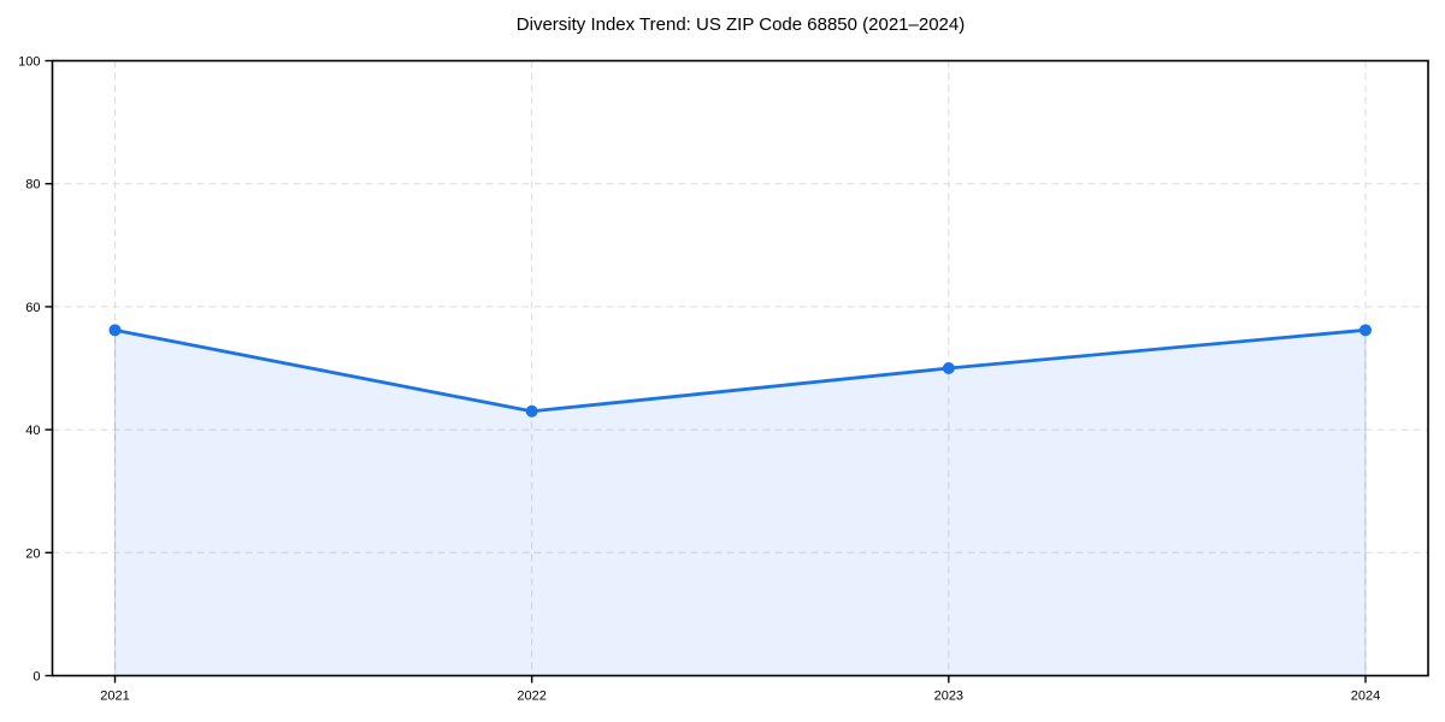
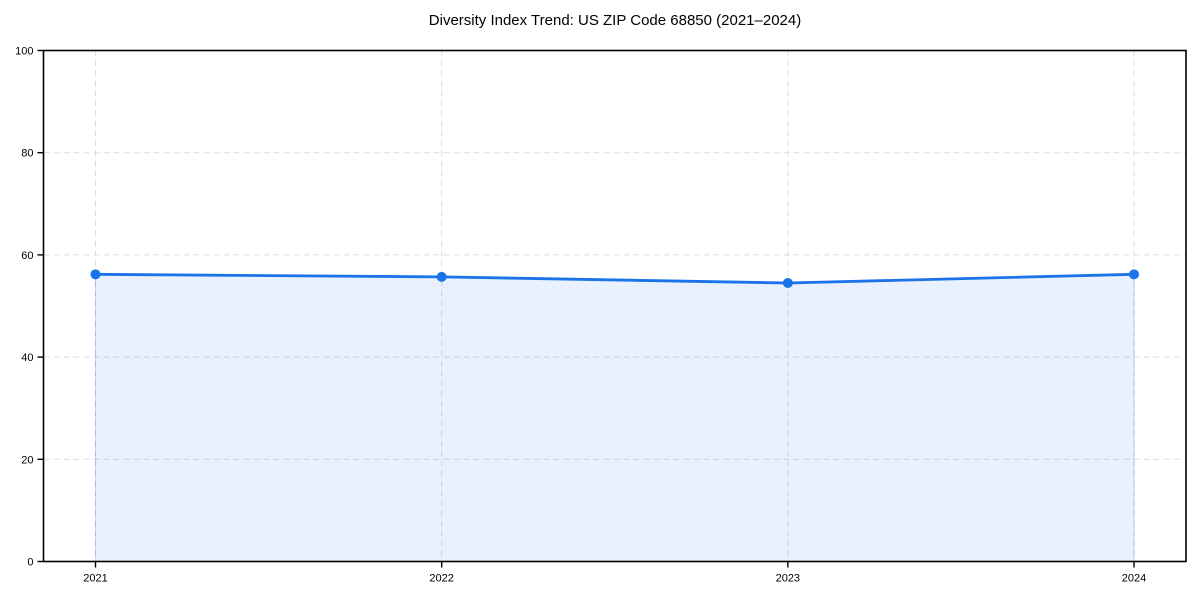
2022: 43 -> 56
2023: 50 -> 54
